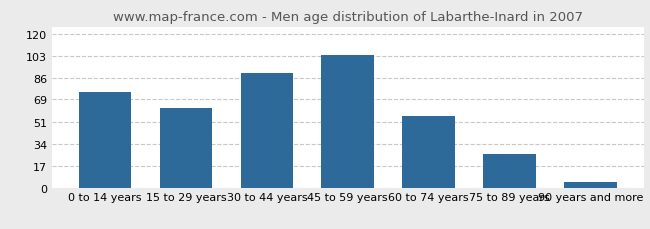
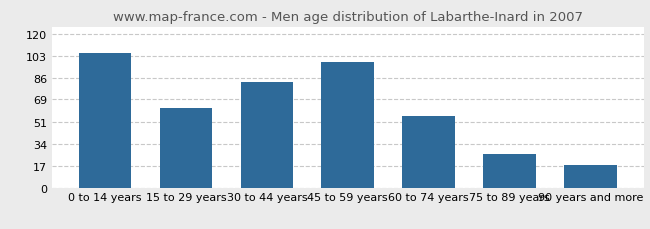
0 to 14 years: 75 -> 105
30 to 44 years: 90 -> 83
45 to 59 years: 104 -> 98
90 years and more: 4 -> 18
